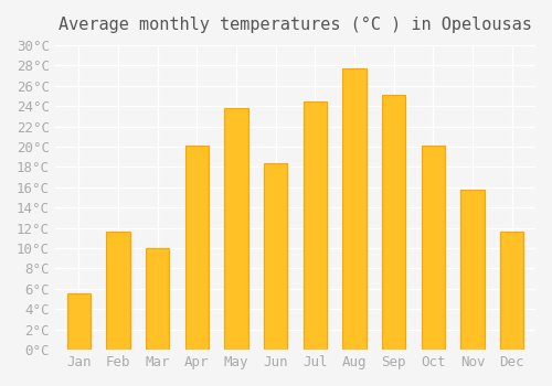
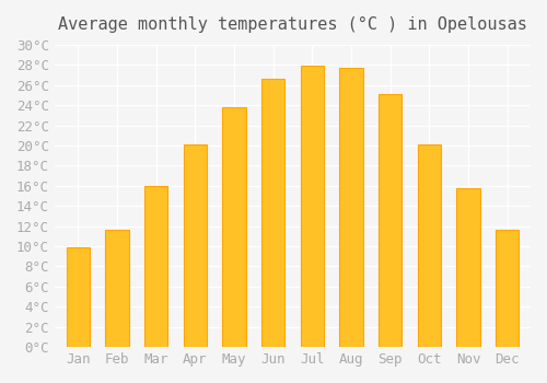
Jan: 5.6°C -> 9.9°C
Mar: 10.0°C -> 16.0°C
Jun: 18.4°C -> 26.6°C
Jul: 24.4°C -> 27.9°C
